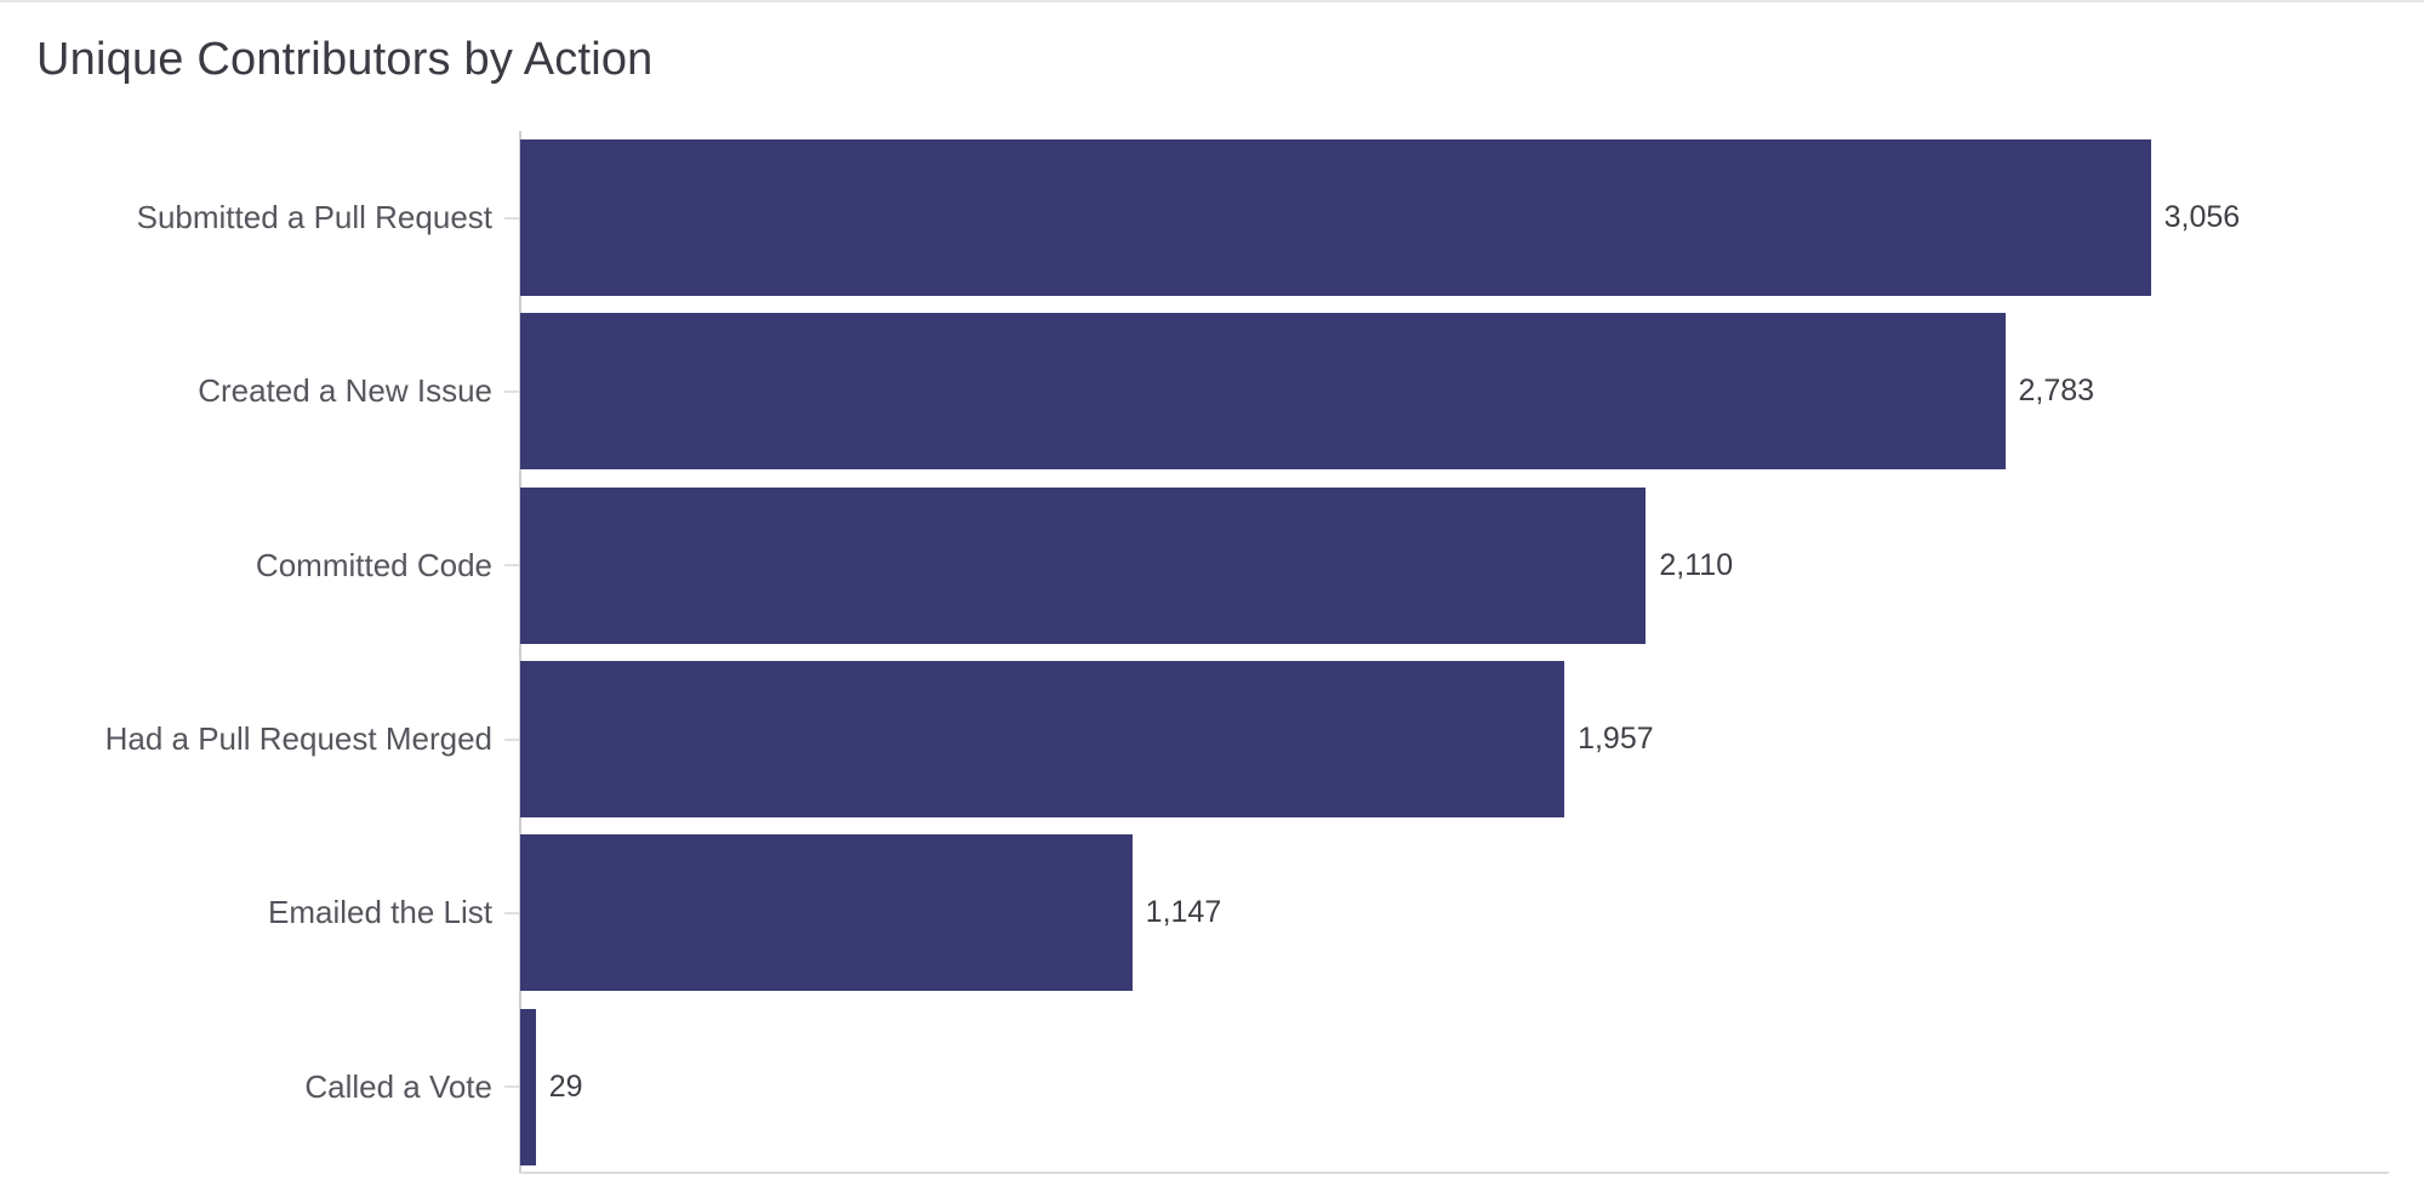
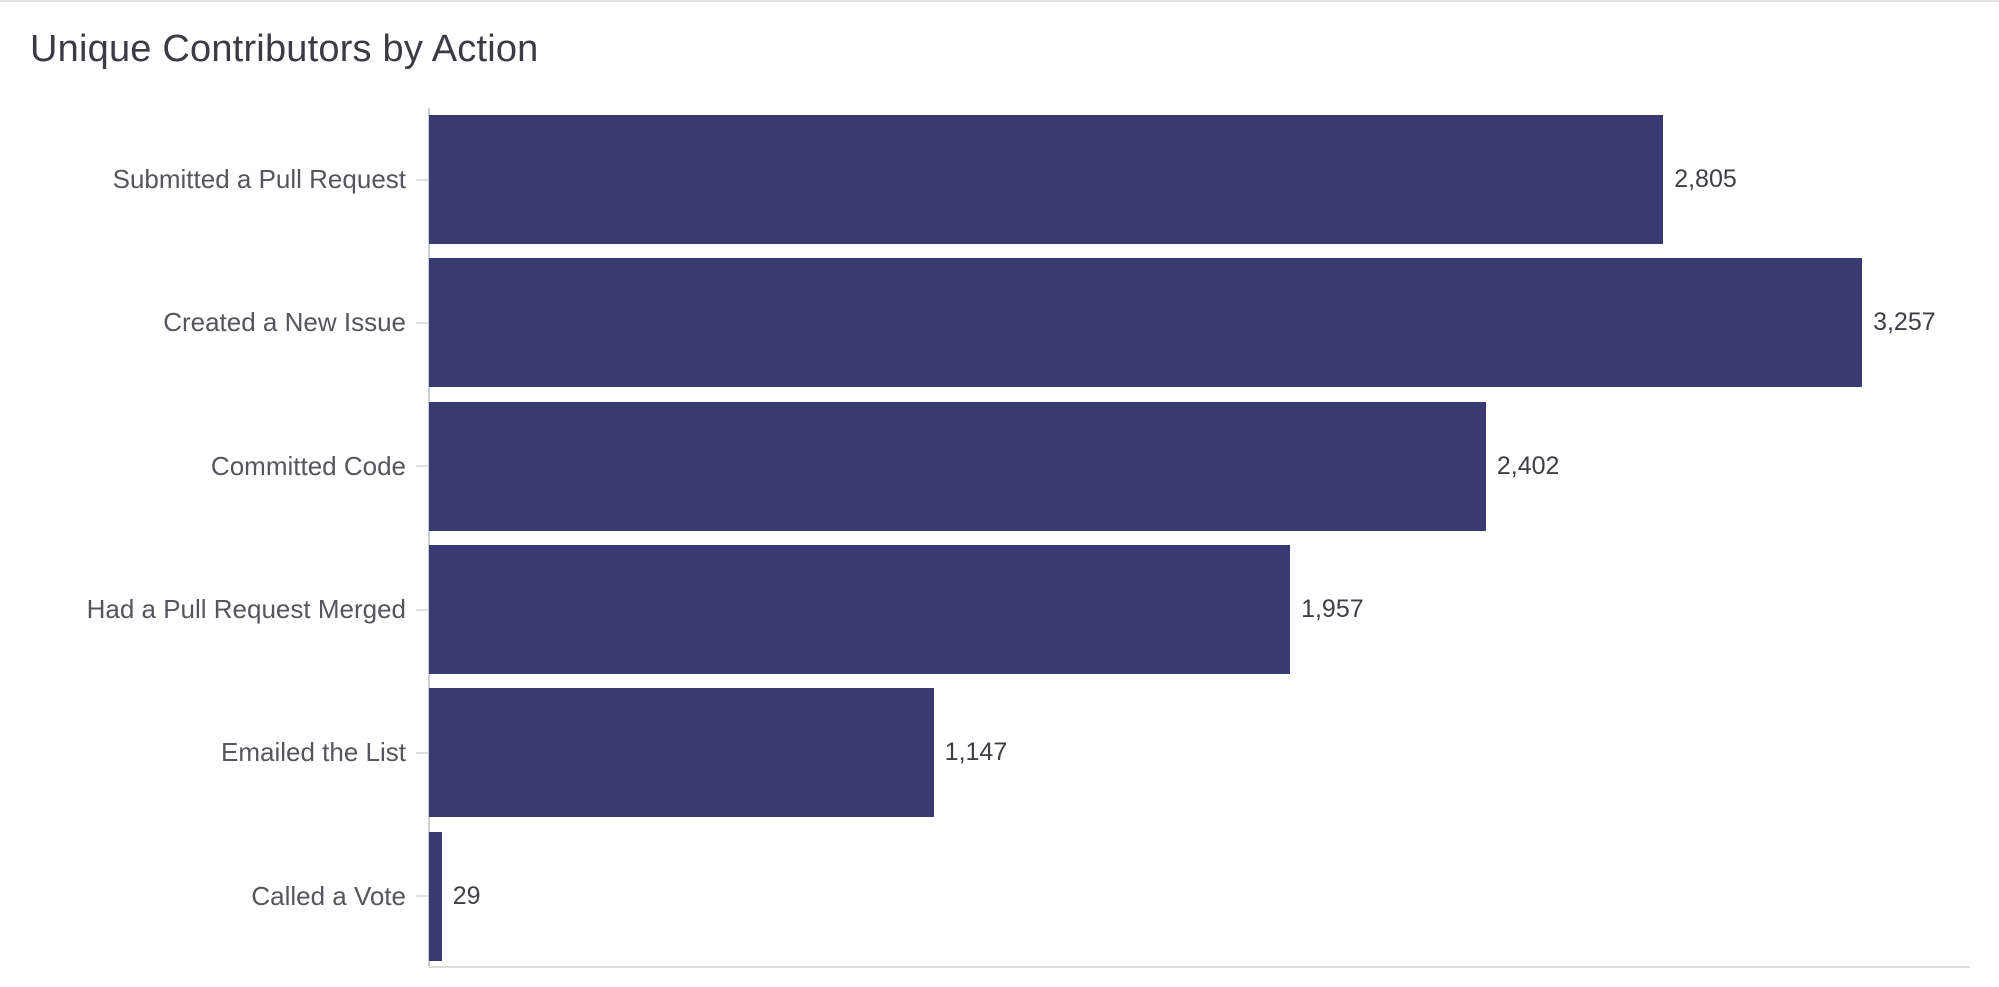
Submitted a Pull Request: 3,056 -> 2,805
Created a New Issue: 2,783 -> 3,257
Committed Code: 2,110 -> 2,402
